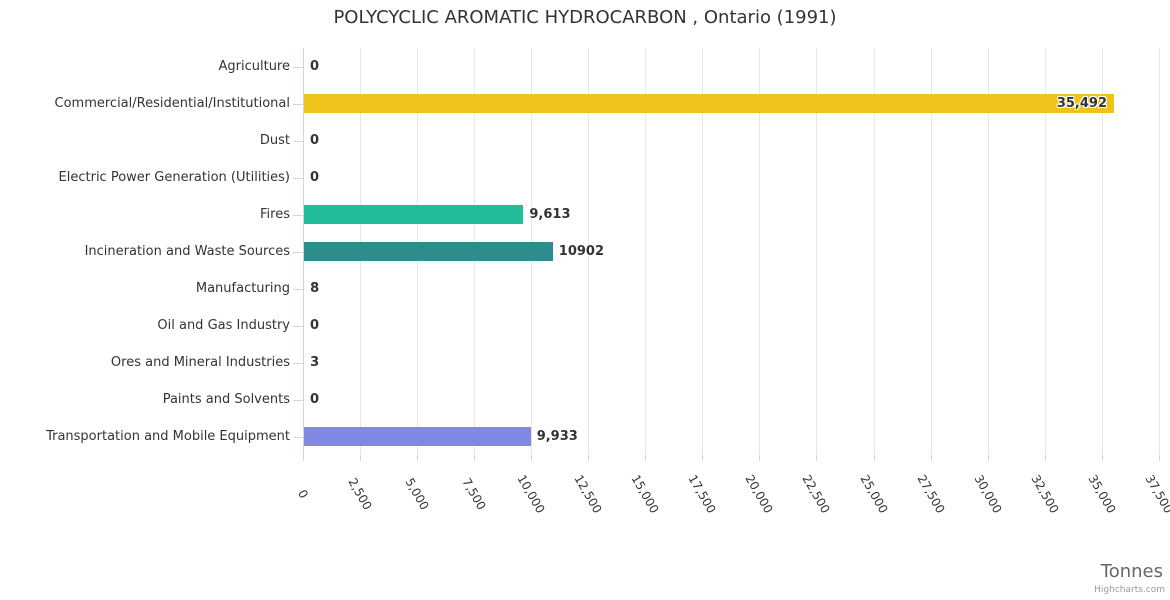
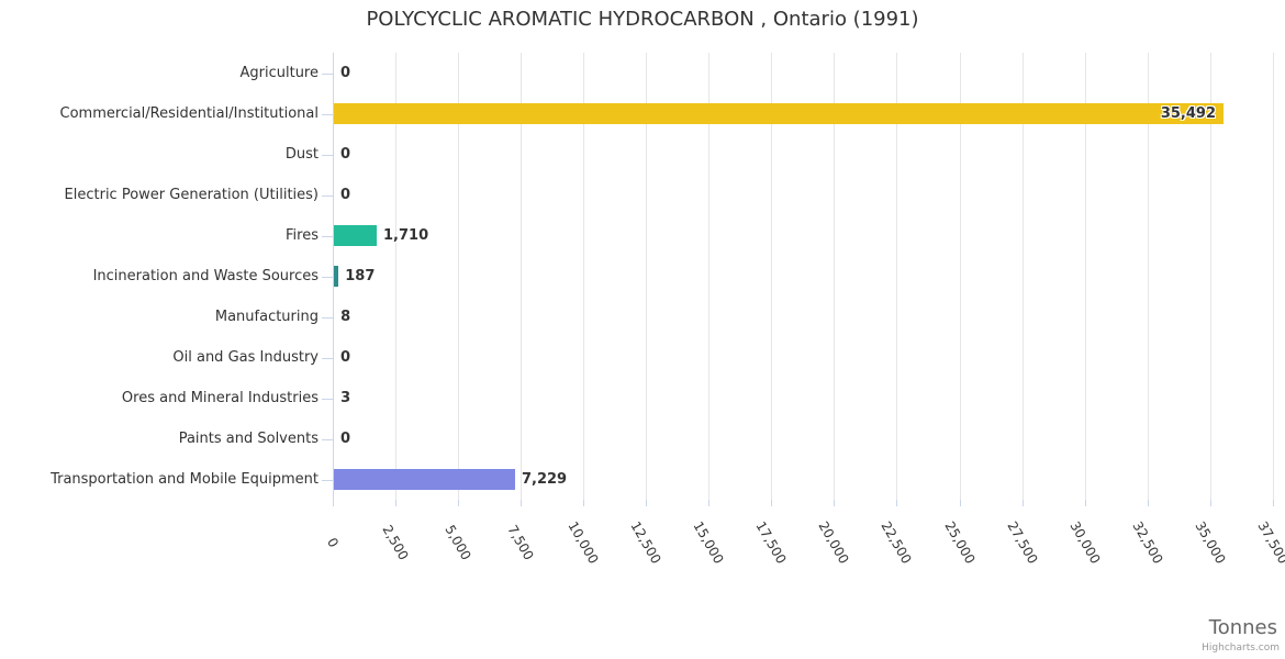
Fires: 9,613 -> 1,710
Incineration and Waste Sources: 10902 -> 187
Transportation and Mobile Equipment: 9,933 -> 7,229
